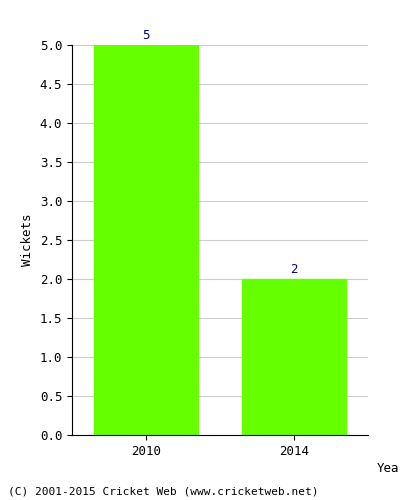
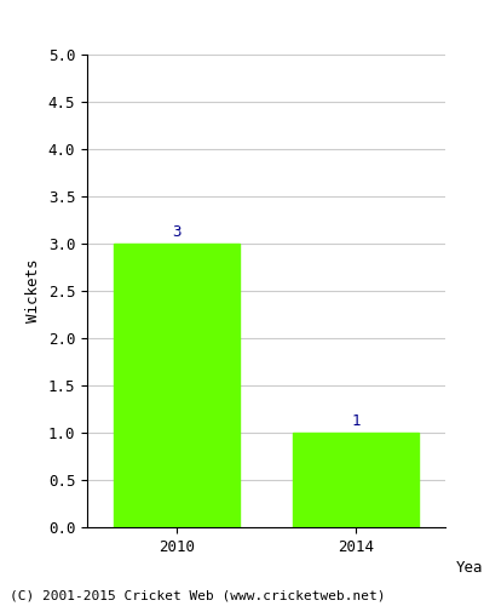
2010: 5 -> 3
2014: 2 -> 1
